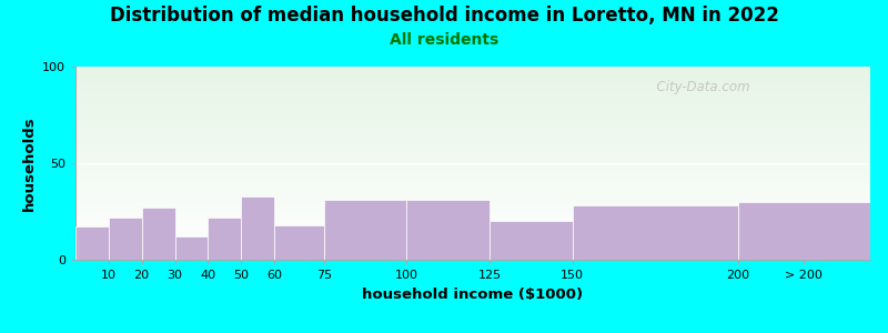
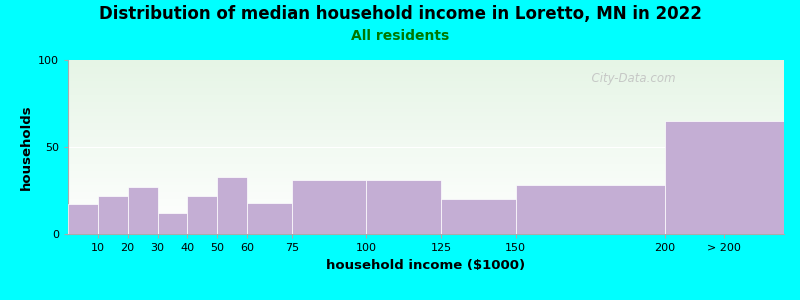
> 200: 30 -> 65
